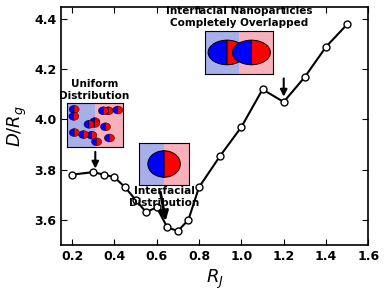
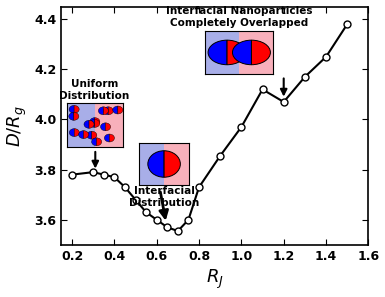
0.6: 3.650 -> 3.600
1.4: 4.290 -> 4.250
